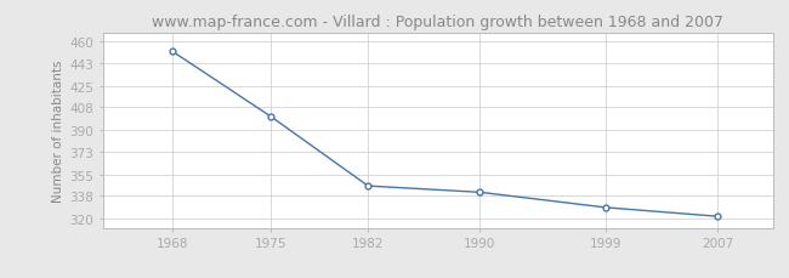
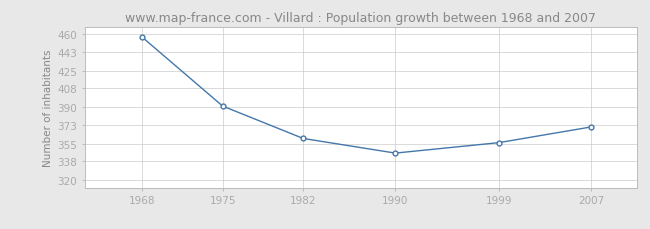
1968: 452 -> 457
1975: 401 -> 391
1982: 346 -> 360
1990: 341 -> 346
1999: 329 -> 356
2007: 322 -> 371
